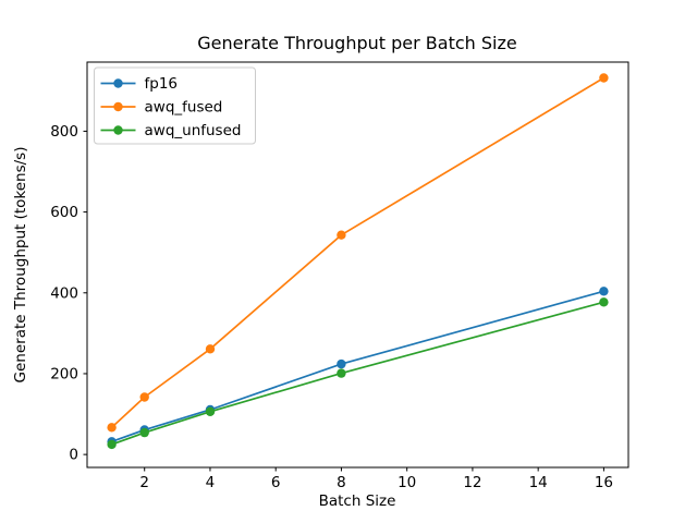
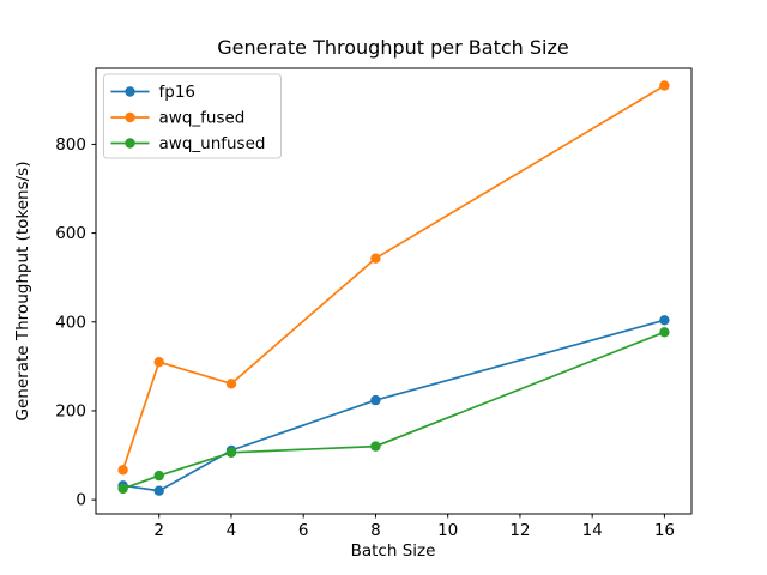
fp16/2: 60 -> 20
awq_fused/2: 140 -> 310
awq_unfused/8: 200 -> 120
